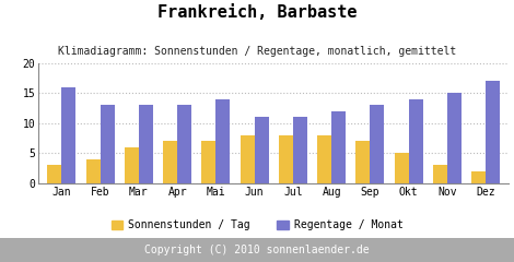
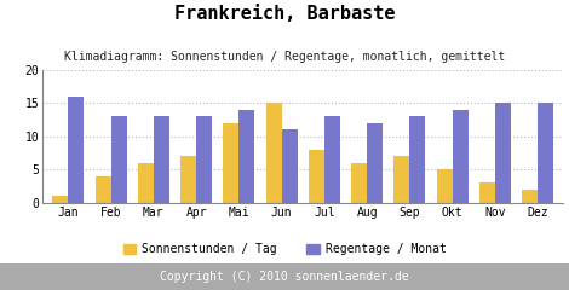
Sonnenstunden / Tag/Jan: 3 -> 1
Sonnenstunden / Tag/Mai: 7 -> 12
Sonnenstunden / Tag/Jun: 8 -> 15
Regentage / Monat/Jul: 11 -> 13
Sonnenstunden / Tag/Aug: 8 -> 6
Regentage / Monat/Dez: 17 -> 15
